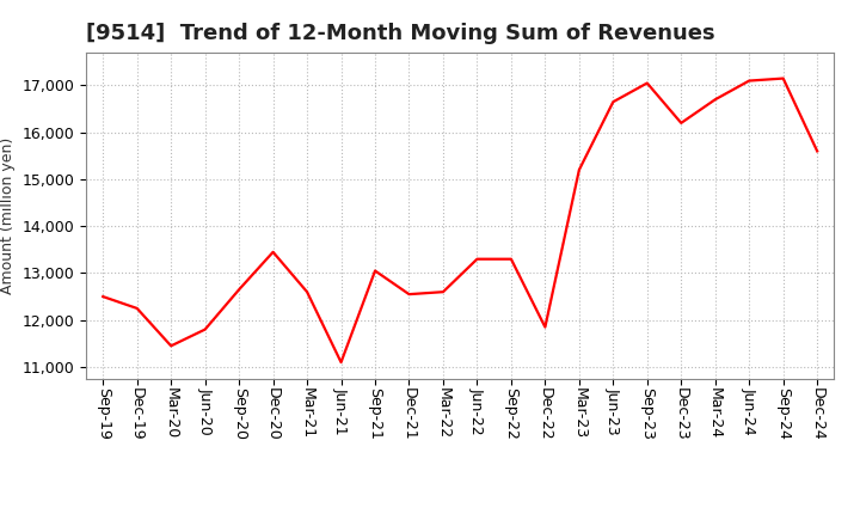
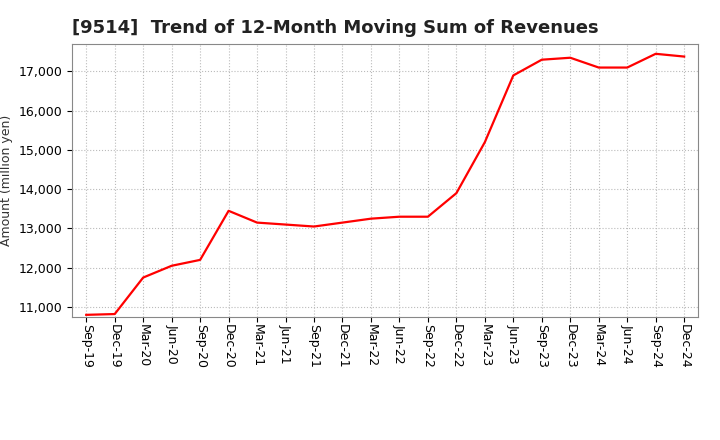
Sep-19: 12,500 -> 10,800
Dec-19: 12,250 -> 10,820
Mar-20: 11,450 -> 11,750
Jun-20: 11,800 -> 12,050
Sep-20: 12,650 -> 12,200
Mar-21: 12,600 -> 13,150
Jun-21: 11,100 -> 13,100
Dec-21: 12,550 -> 13,150
Mar-22: 12,600 -> 13,250
Dec-22: 11,850 -> 13,900
Jun-23: 16,650 -> 16,900
Sep-23: 17,050 -> 17,300
Dec-23: 16,200 -> 17,350
Mar-24: 16,700 -> 17,100
Sep-24: 17,150 -> 17,450
Dec-24: 15,600 -> 17,380
